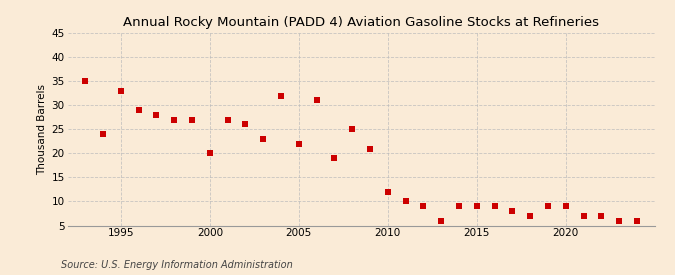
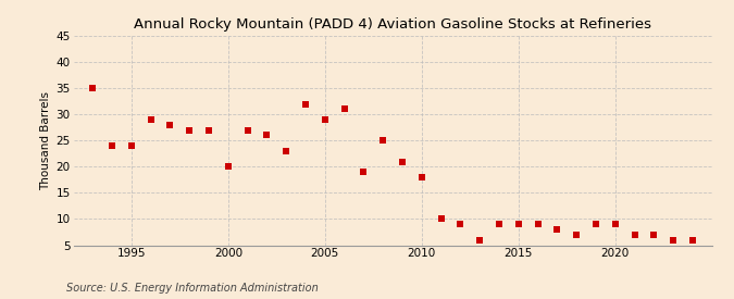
1995: 33 -> 24
2005: 22 -> 29
2010: 12 -> 18
